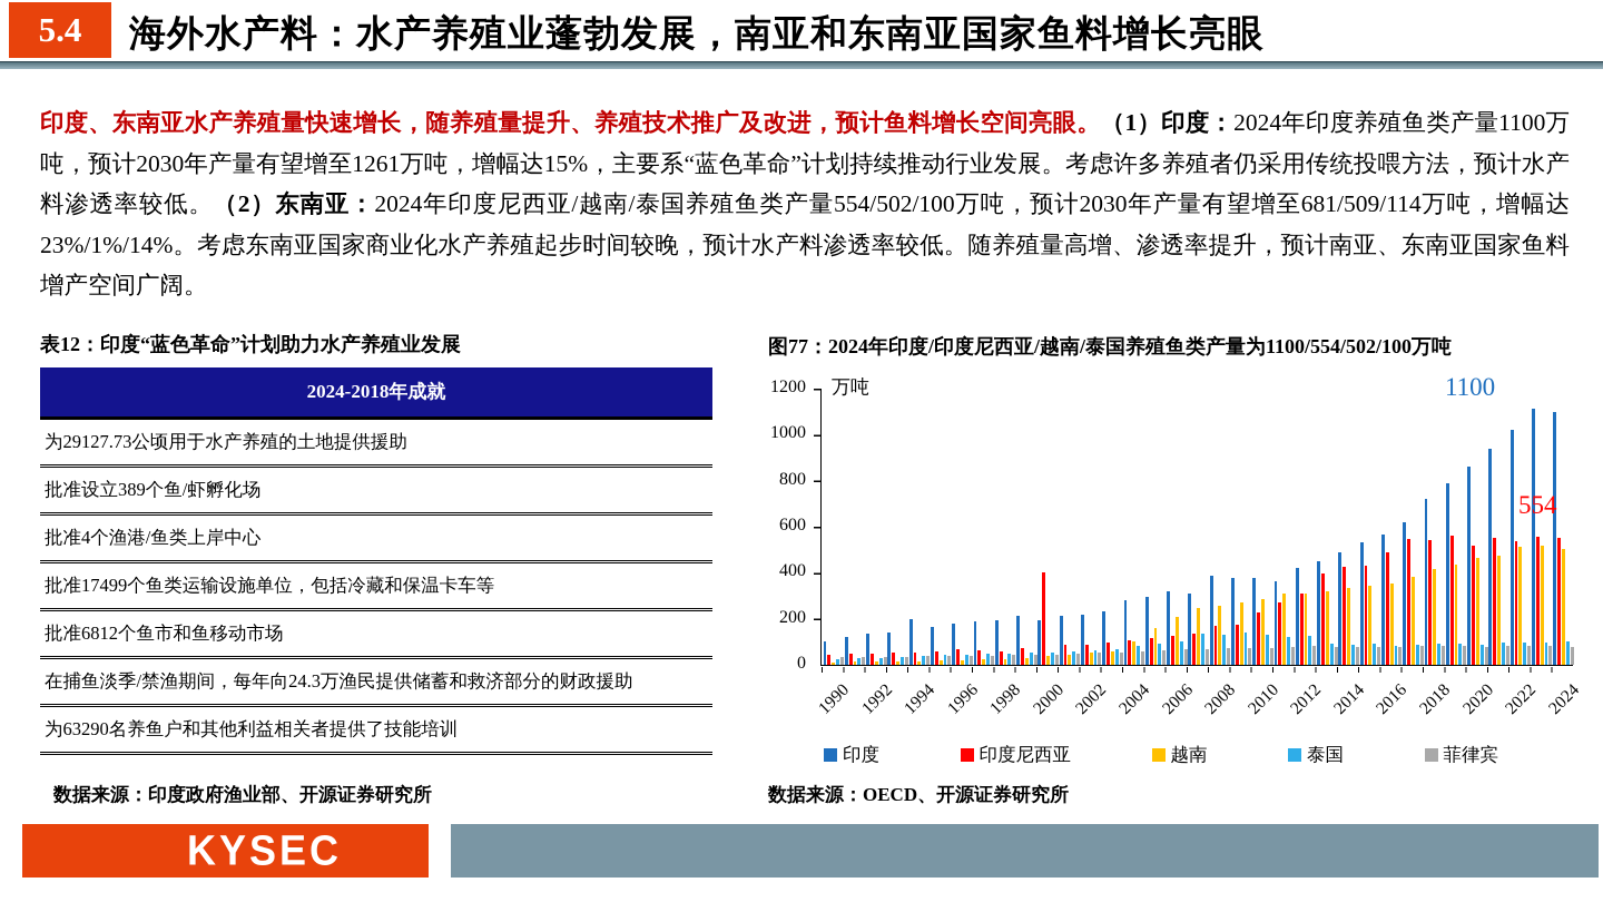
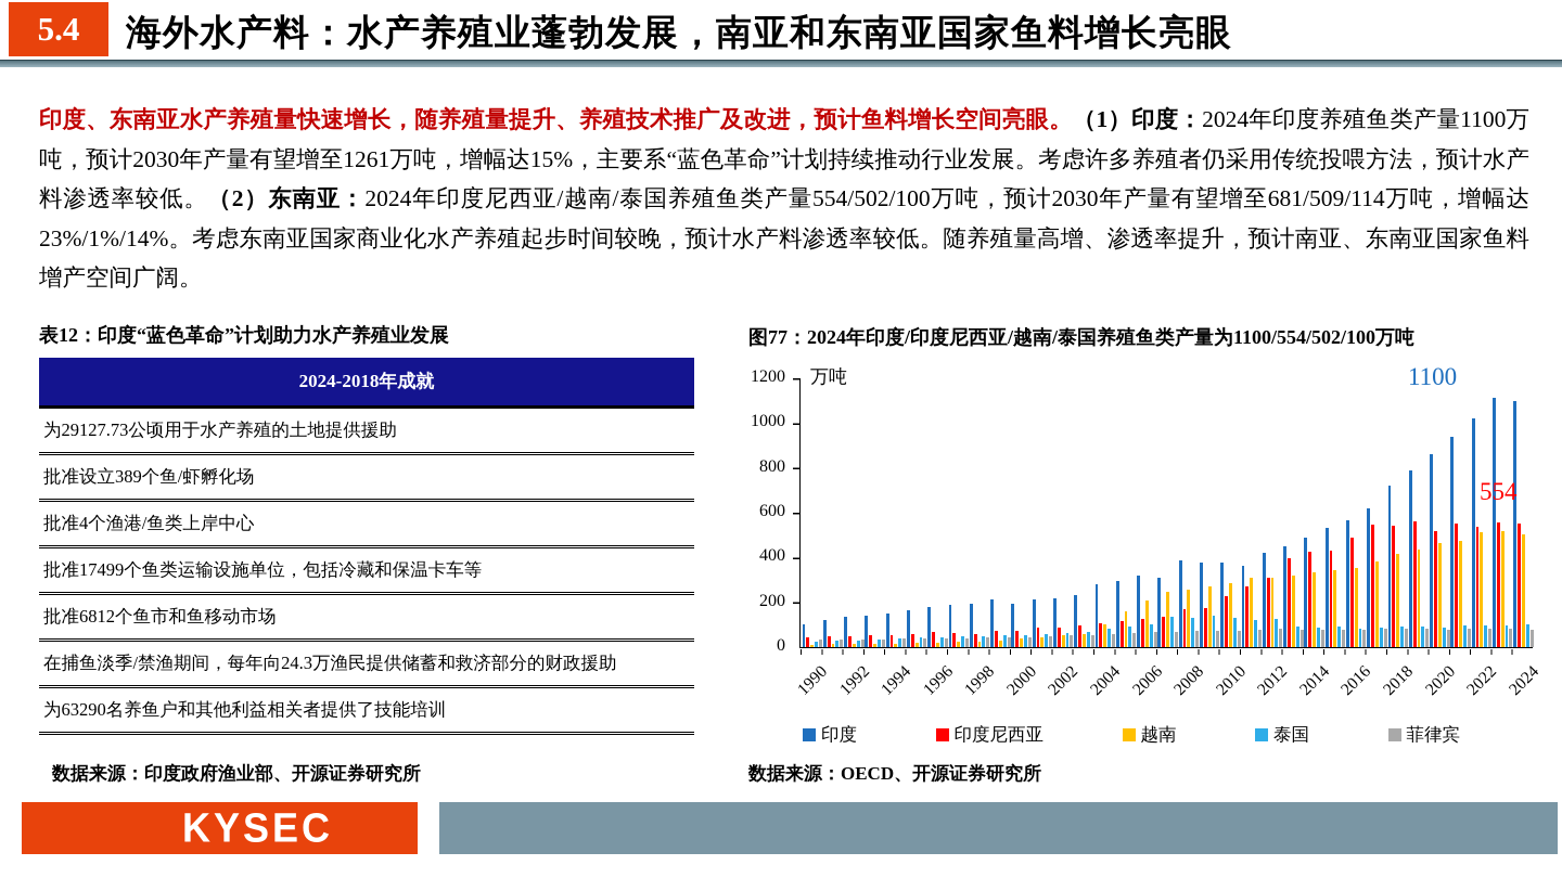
印度/1994: 200 -> 150
印度尼西亚/2000: 400 -> 80
